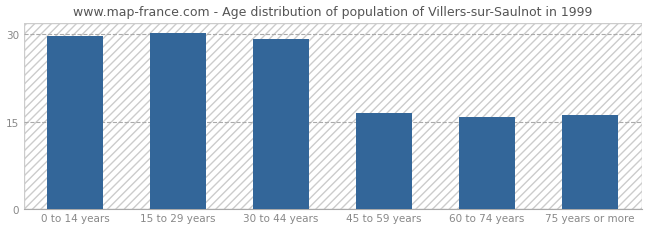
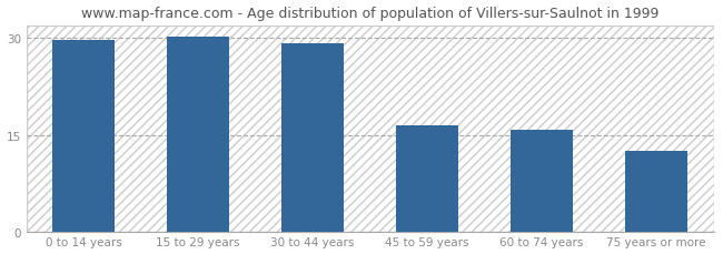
75 years or more: 16.2 -> 12.5
